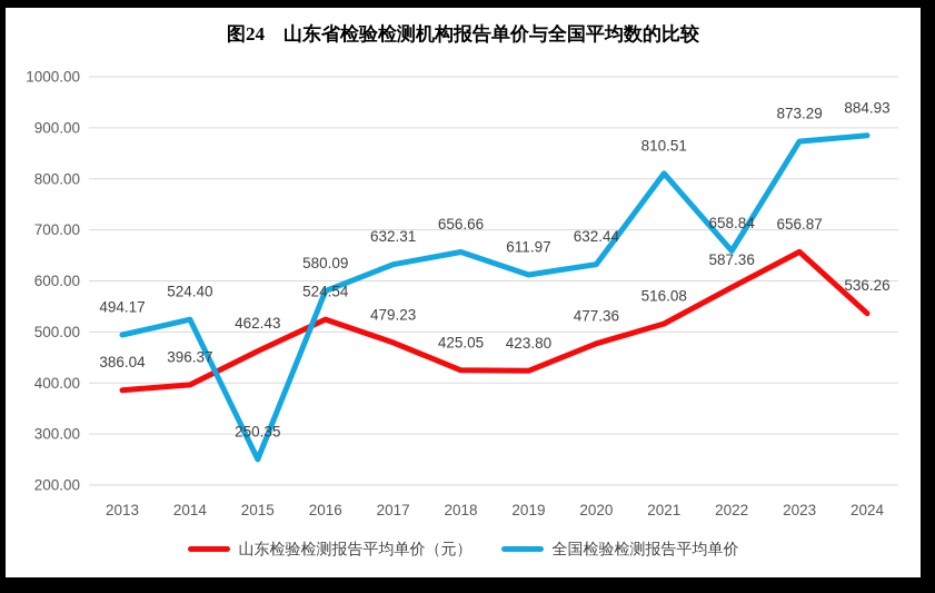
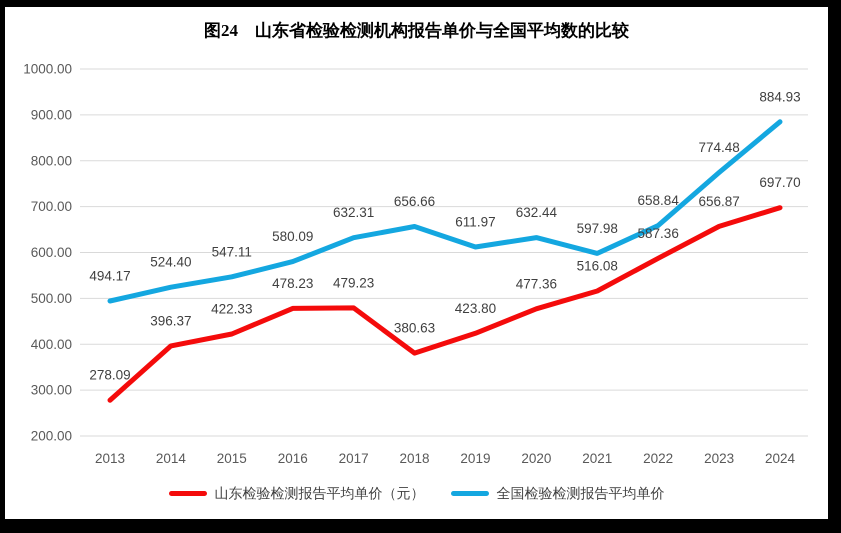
山东检验检测报告平均单价（元）/2013: 386.04 -> 278.09
山东检验检测报告平均单价（元）/2015: 462.43 -> 422.33
全国检验检测报告平均单价/2015: 250.35 -> 547.11
山东检验检测报告平均单价（元）/2016: 524.54 -> 478.23
山东检验检测报告平均单价（元）/2018: 425.05 -> 380.63
全国检验检测报告平均单价/2021: 810.51 -> 597.98
全国检验检测报告平均单价/2023: 873.29 -> 774.48
山东检验检测报告平均单价（元）/2024: 536.26 -> 697.70
